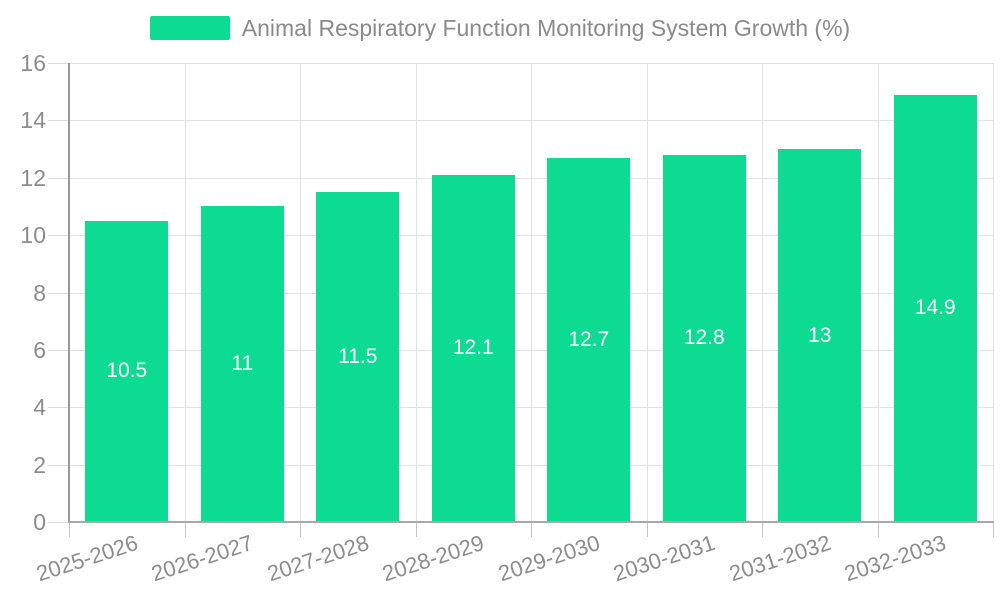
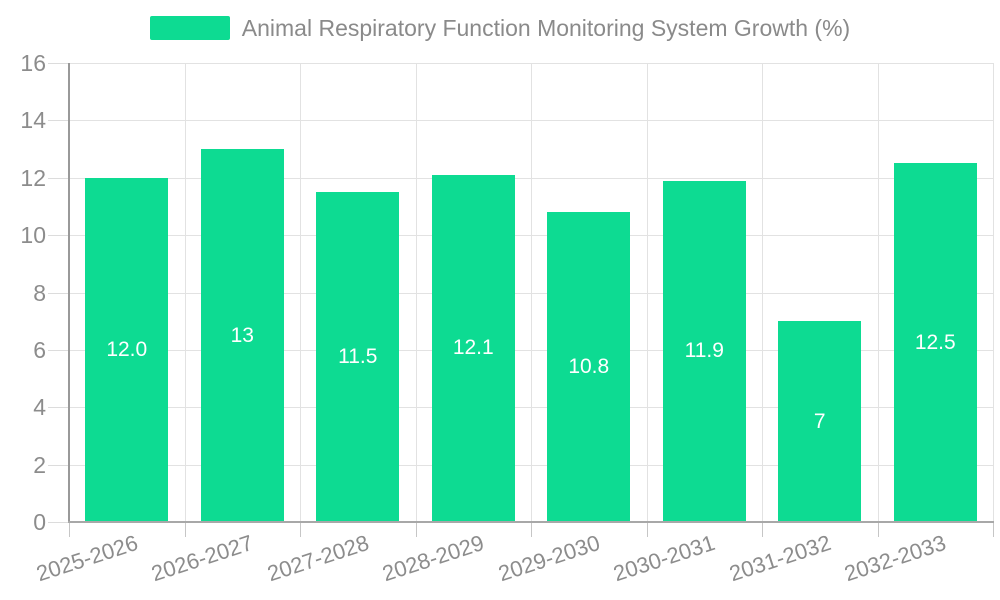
2025-2026: 10.5 -> 12.0
2026-2027: 11 -> 13
2029-2030: 12.7 -> 10.8
2030-2031: 12.8 -> 11.9
2031-2032: 13 -> 7
2032-2033: 14.9 -> 12.5
